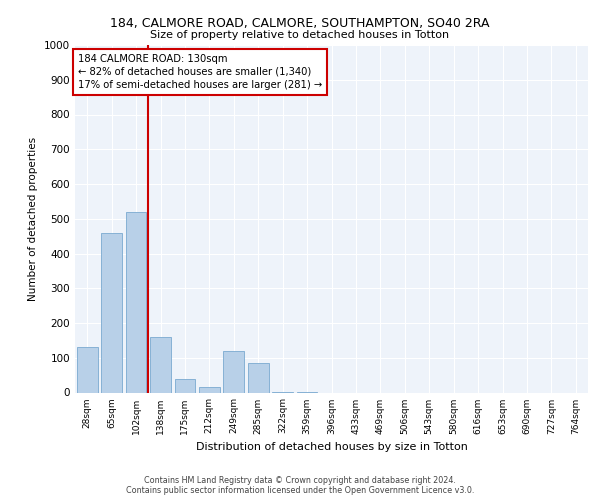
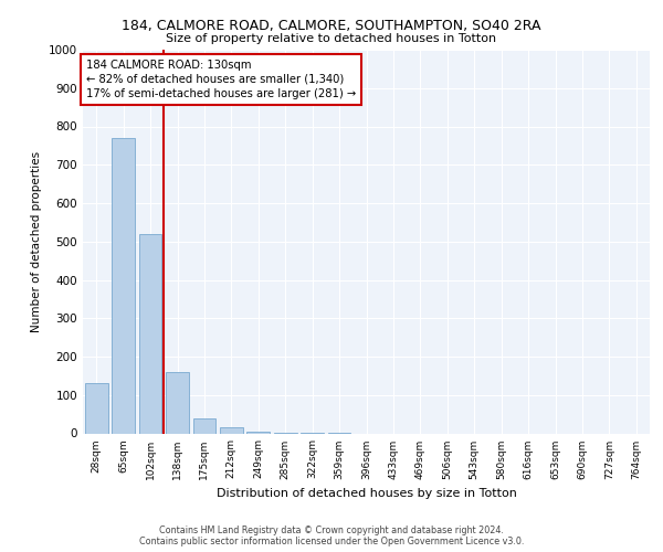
65sqm: 460 -> 770
249sqm: 120 -> 5
285sqm: 85 -> 2
